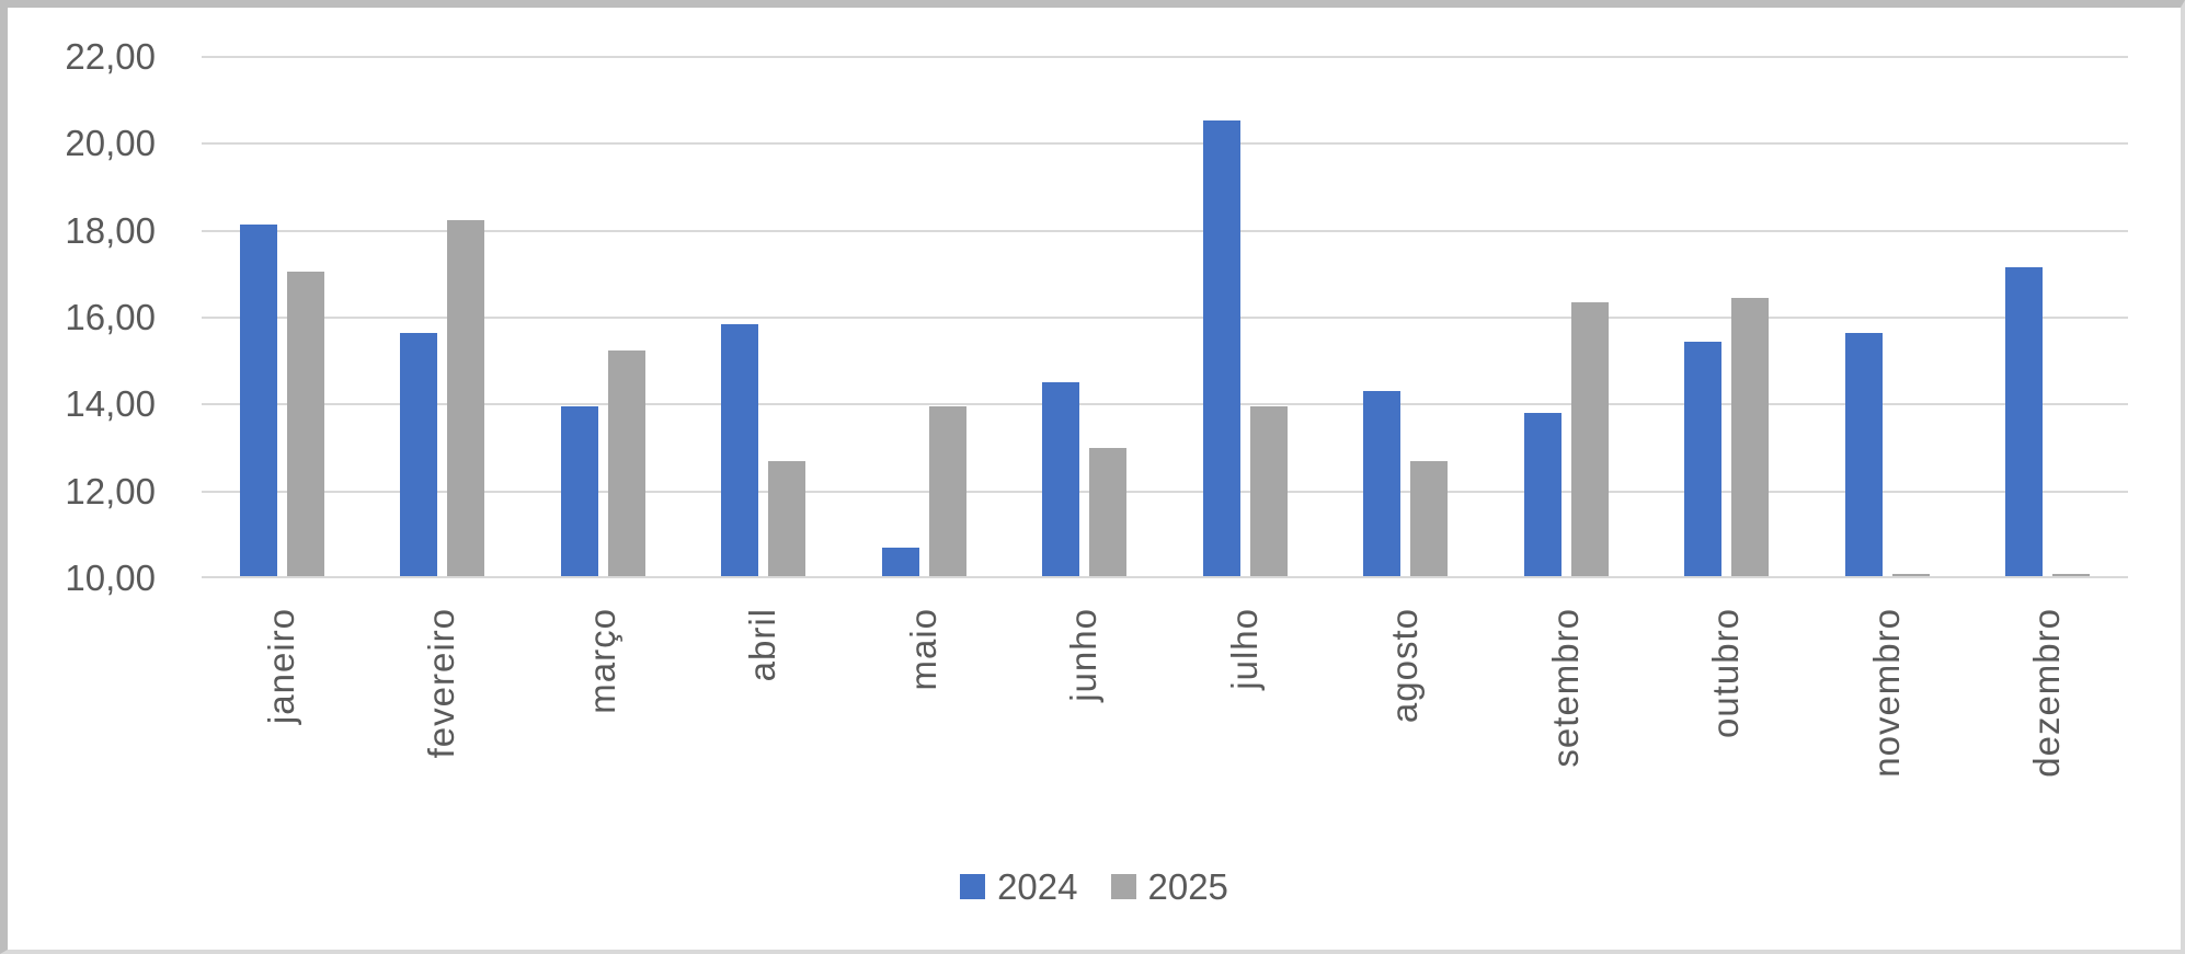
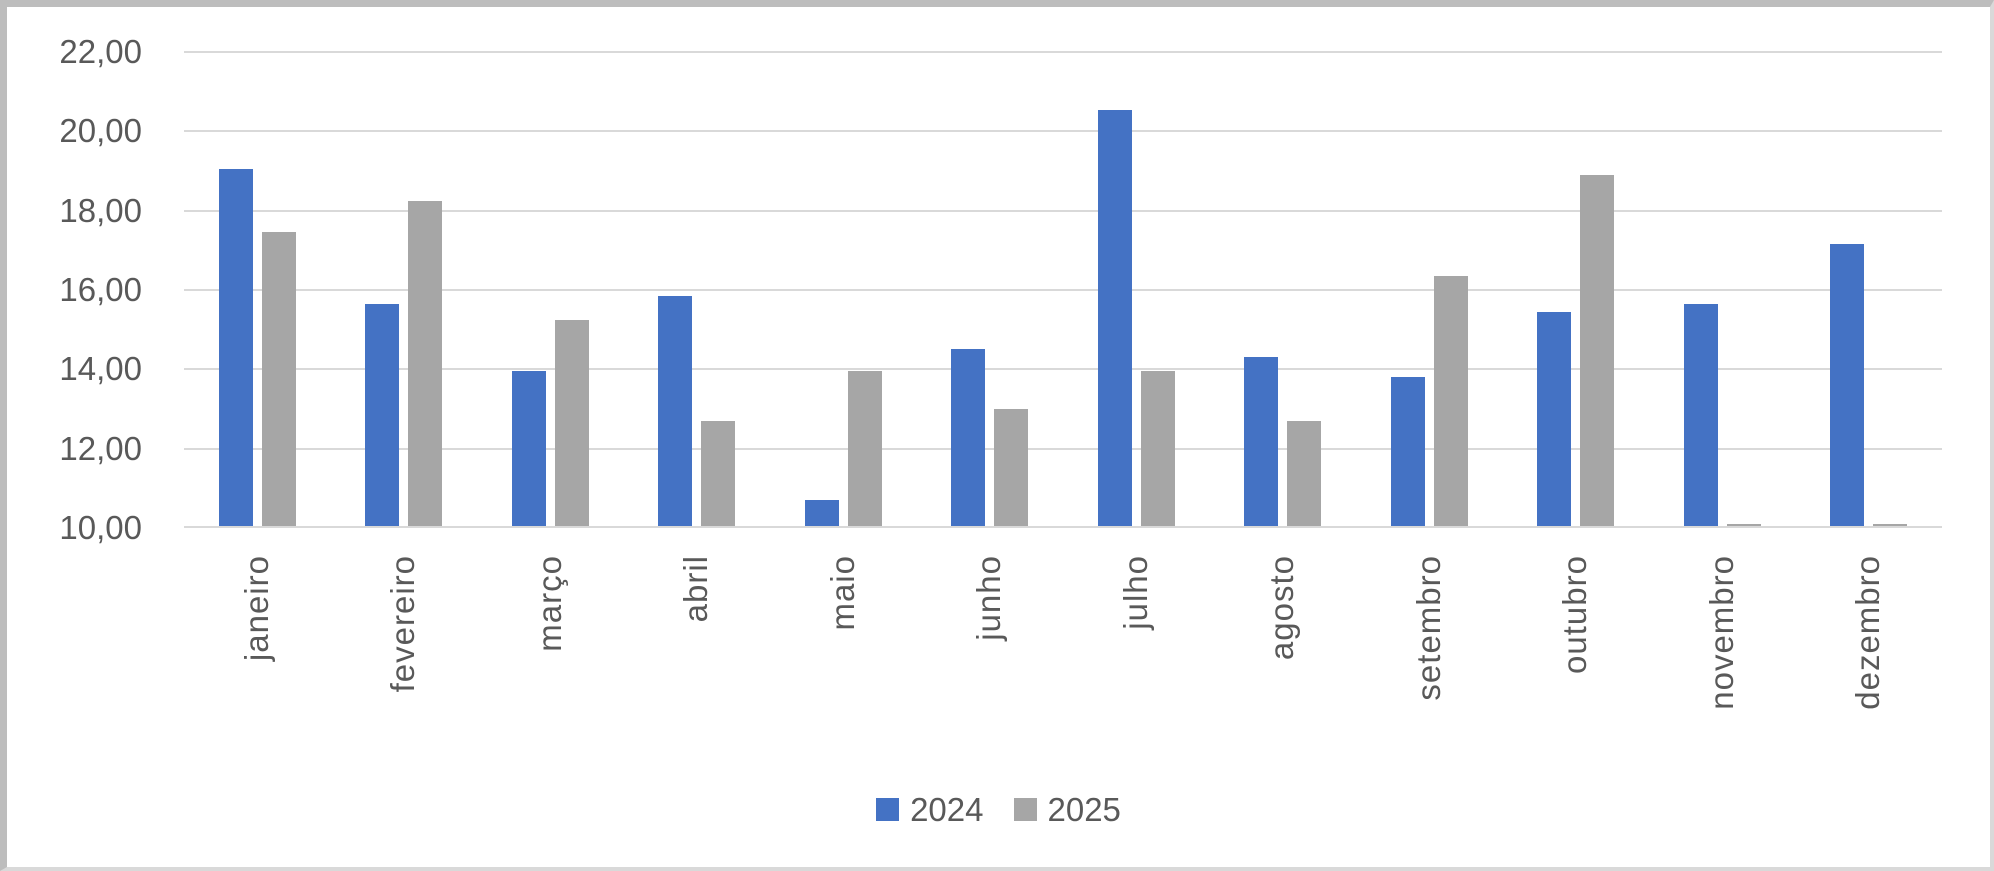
2024/janeiro: 18,1 -> 19,0
2025/janeiro: 17,0 -> 17,4
2025/outubro: 16,4 -> 18,9
